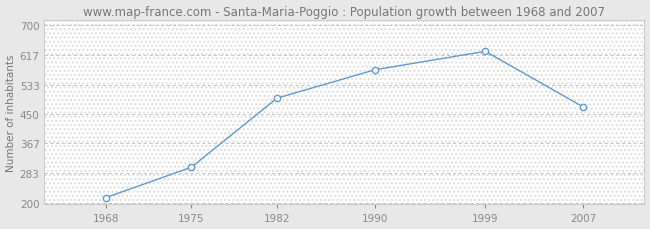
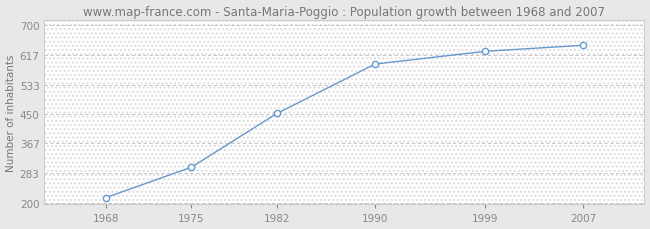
1982: 495 -> 452
1990: 575 -> 591
2007: 470 -> 644
